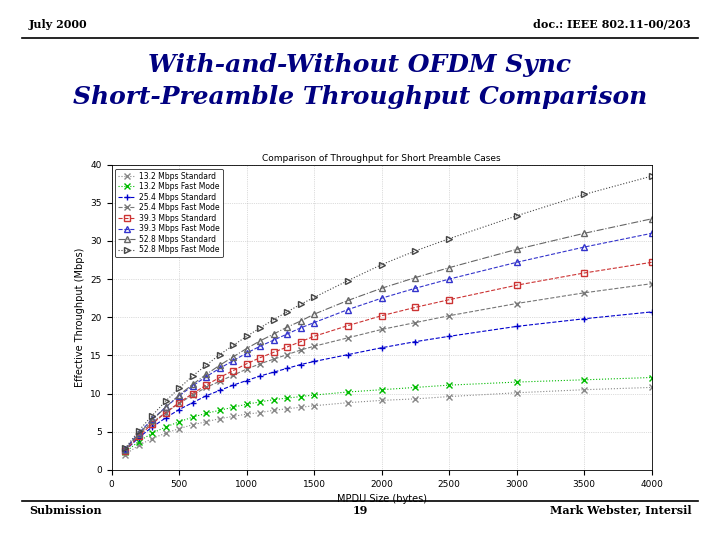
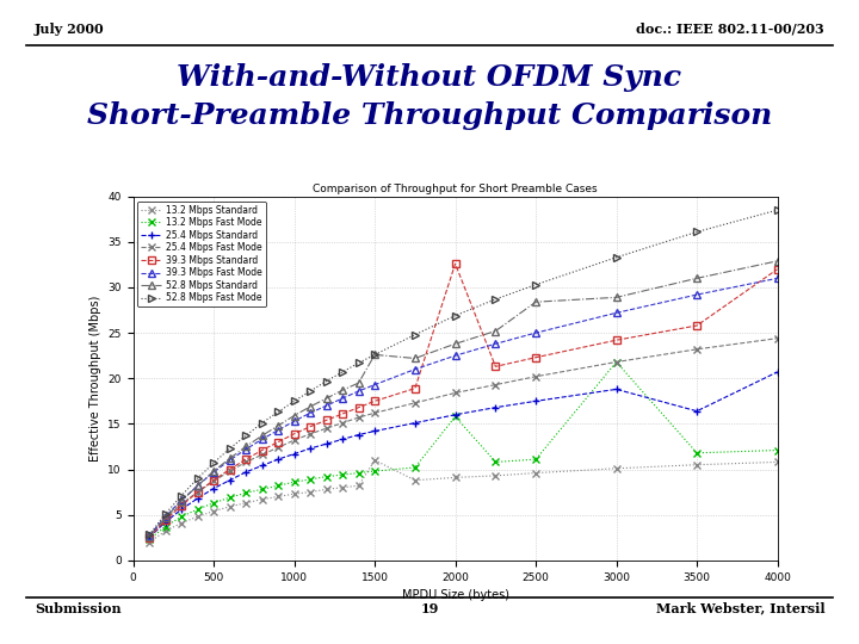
13.2 Mbps Standard/1500: 8.4 -> 11.0
52.8 Mbps Standard/1500: 20.4 -> 22.6
13.2 Mbps Fast Mode/2000: 10.5 -> 15.8
39.3 Mbps Standard/2000: 20.2 -> 32.6
52.8 Mbps Standard/2500: 26.5 -> 28.4
13.2 Mbps Fast Mode/3000: 11.5 -> 21.8
25.4 Mbps Standard/3500: 19.8 -> 16.4
39.3 Mbps Standard/4000: 27.2 -> 32.0
